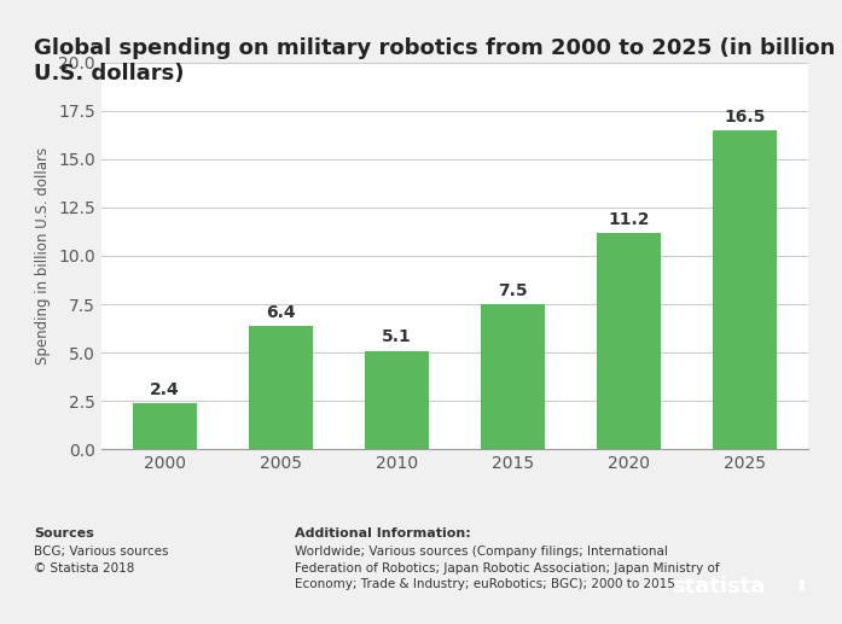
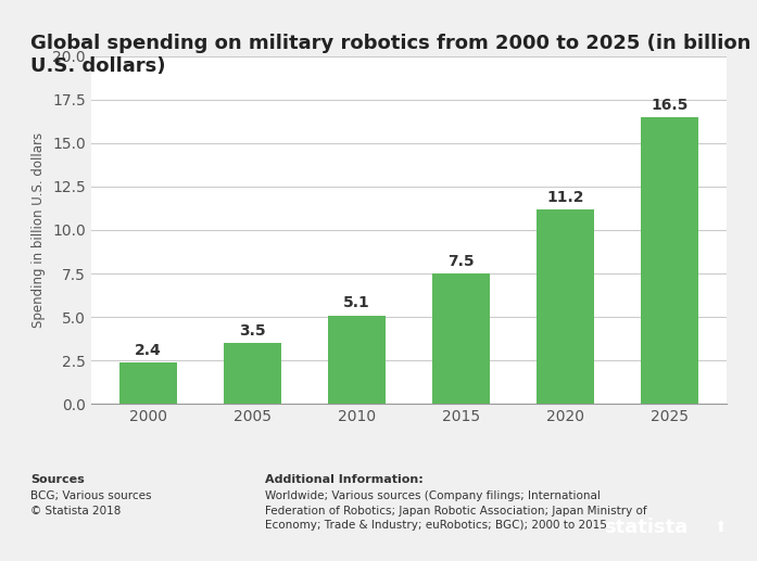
2005: 6.4 -> 3.5
